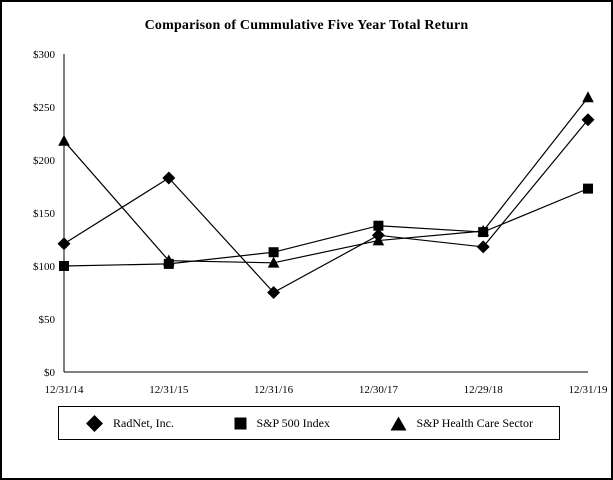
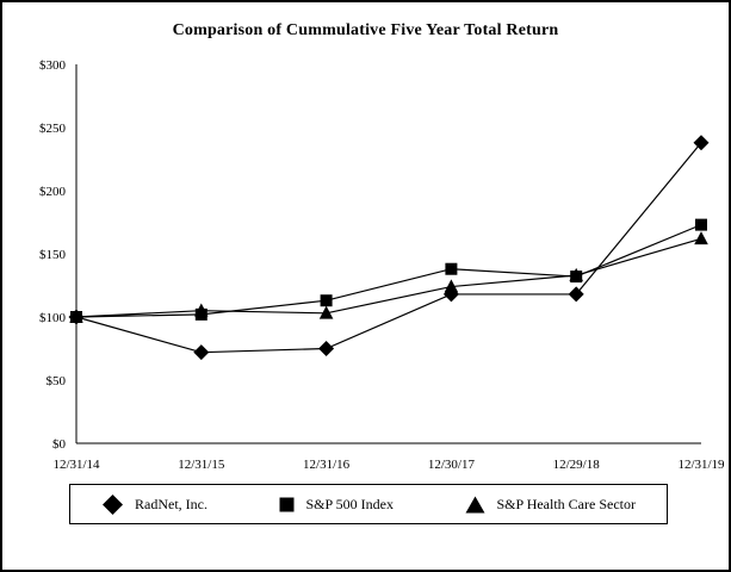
RadNet, Inc./12/31/14: $121 -> $100
S&P Health Care Sector/12/31/14: $218 -> $100
RadNet, Inc./12/31/15: $183 -> $72
RadNet, Inc./12/30/17: $129 -> $118
S&P Health Care Sector/12/31/19: $259 -> $162
